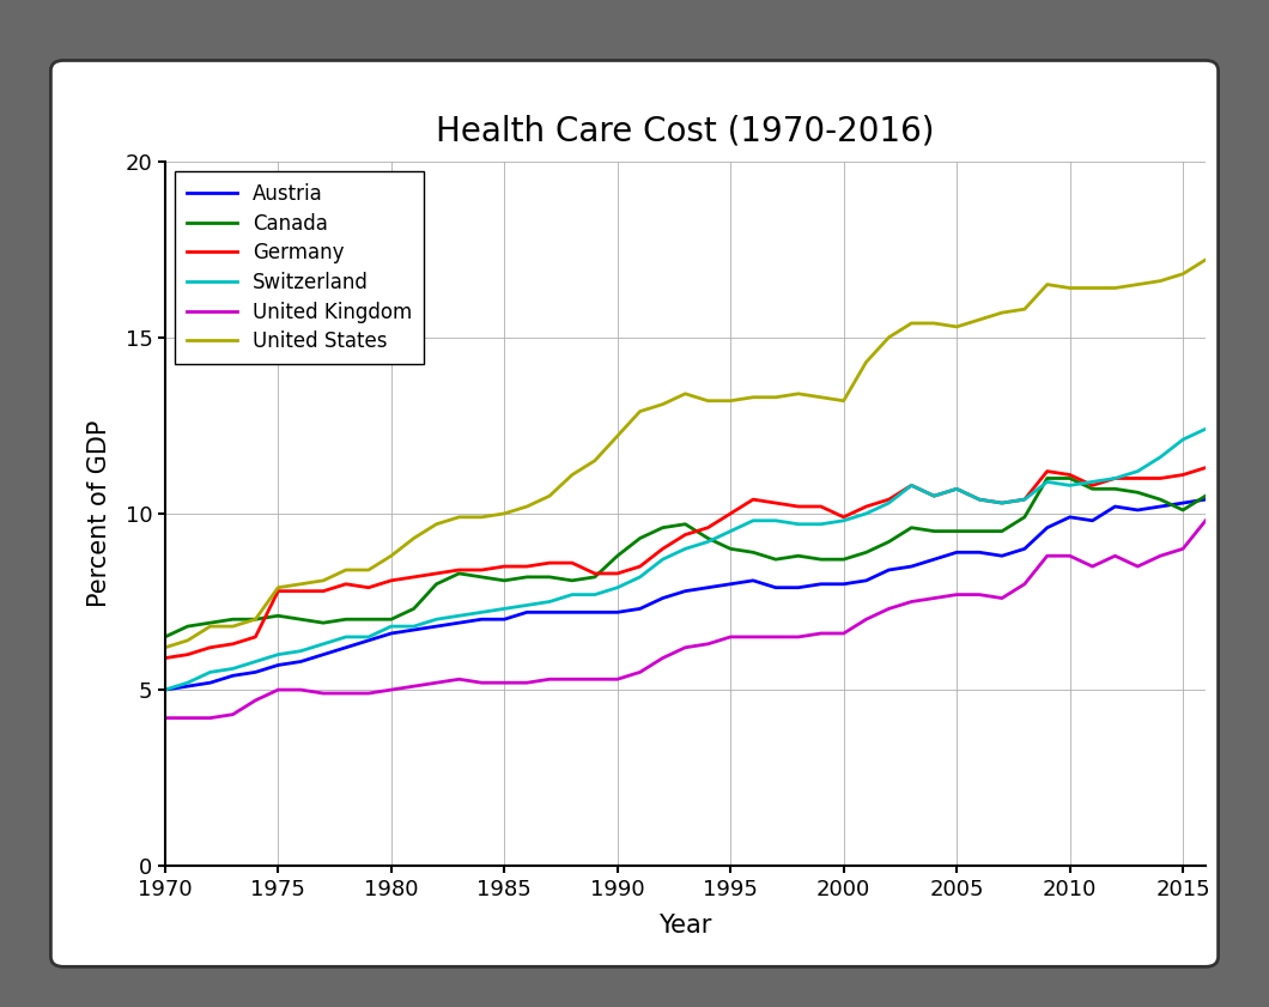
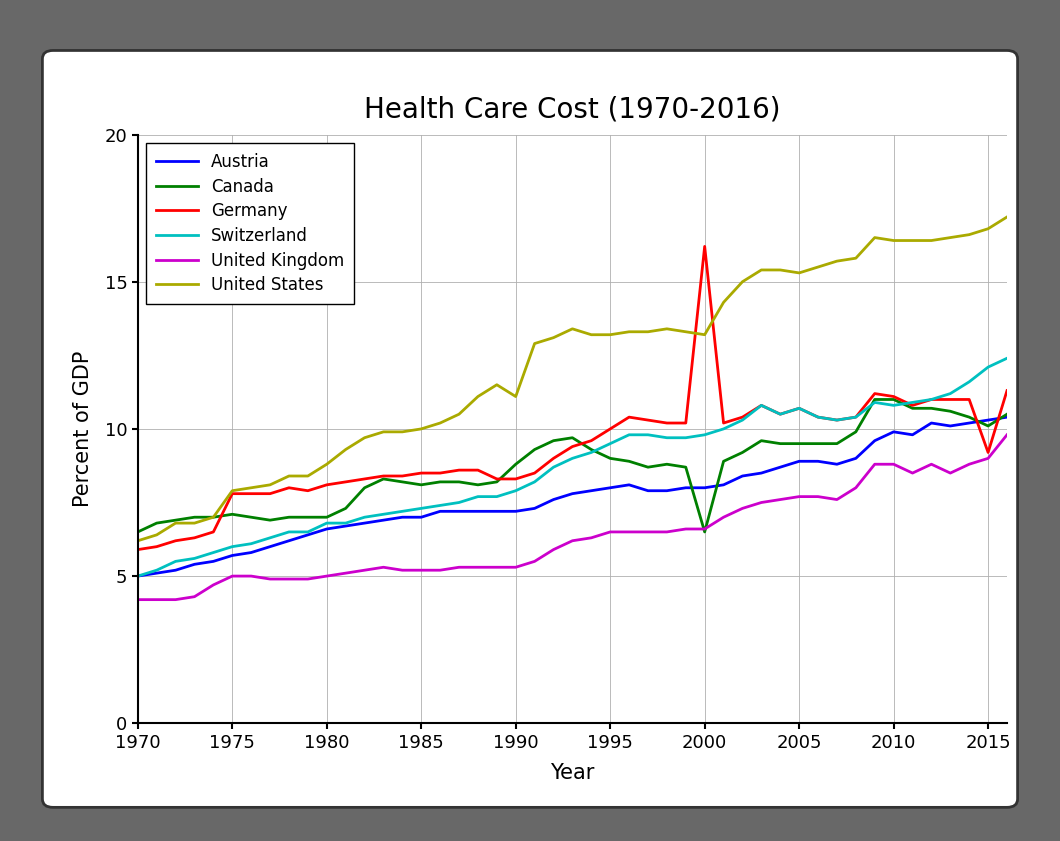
United States/1990: 12.2 -> 11.1
Canada/2000: 8.7 -> 6.5
Germany/2000: 9.9 -> 16.2
Germany/2015: 11.1 -> 9.2
